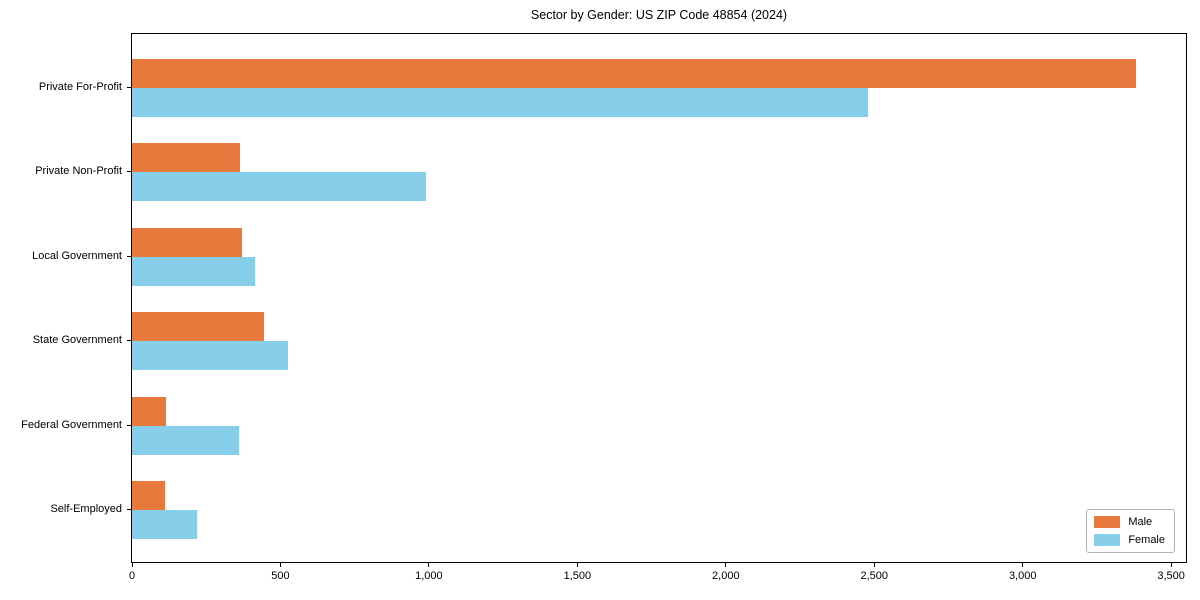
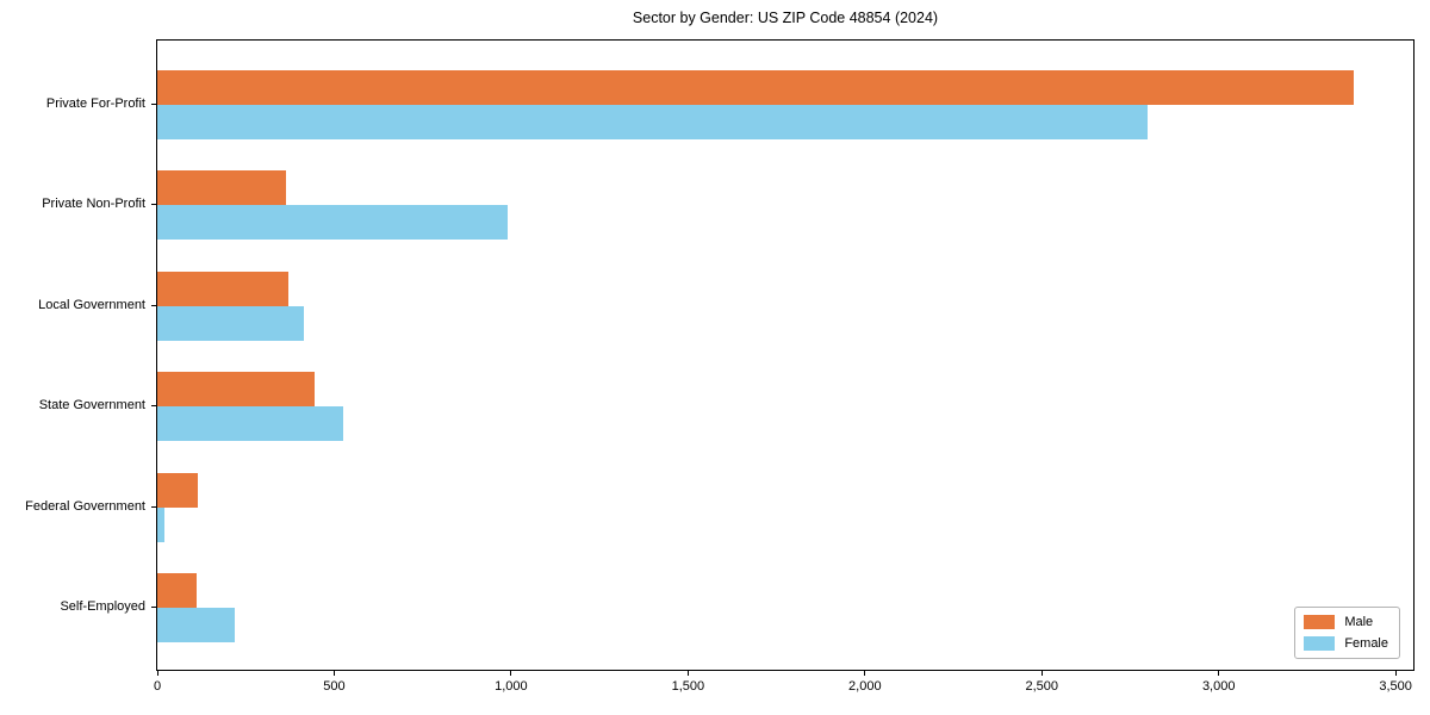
Female/Private For-Profit: 2480 -> 2800
Female/Federal Government: 360 -> 20
